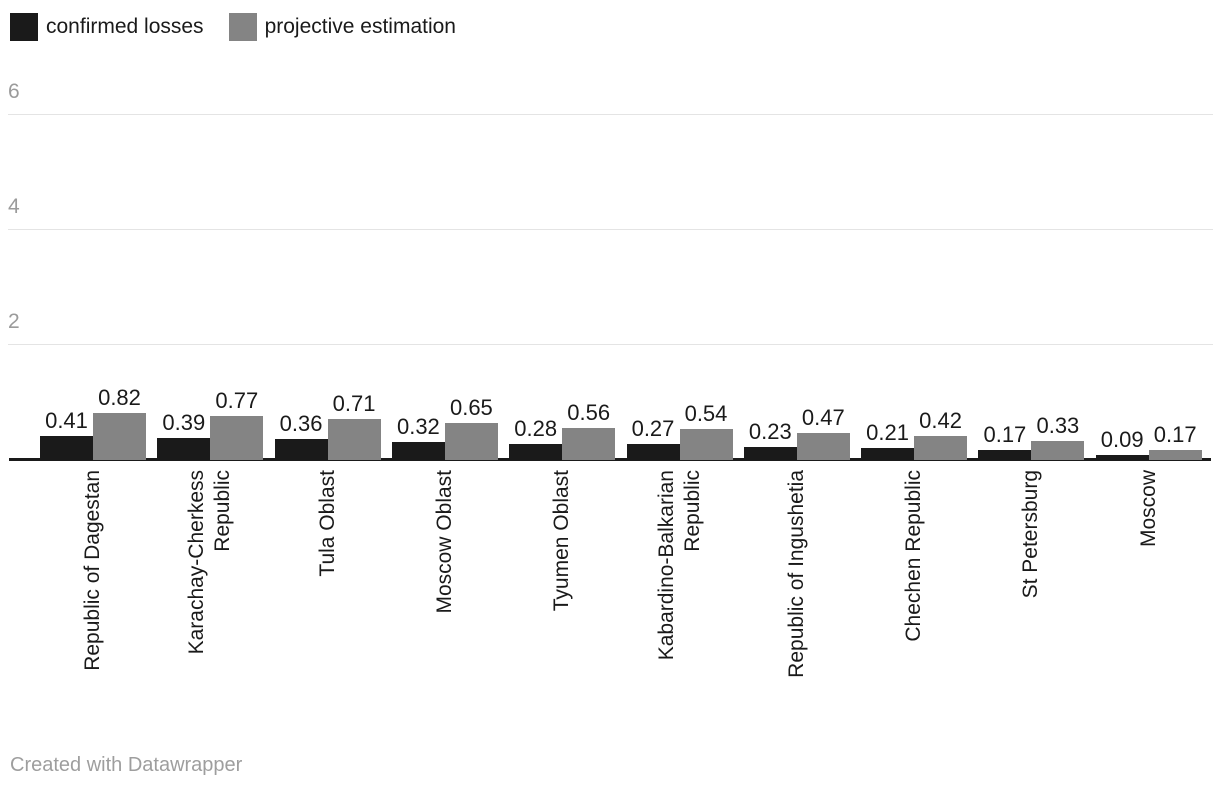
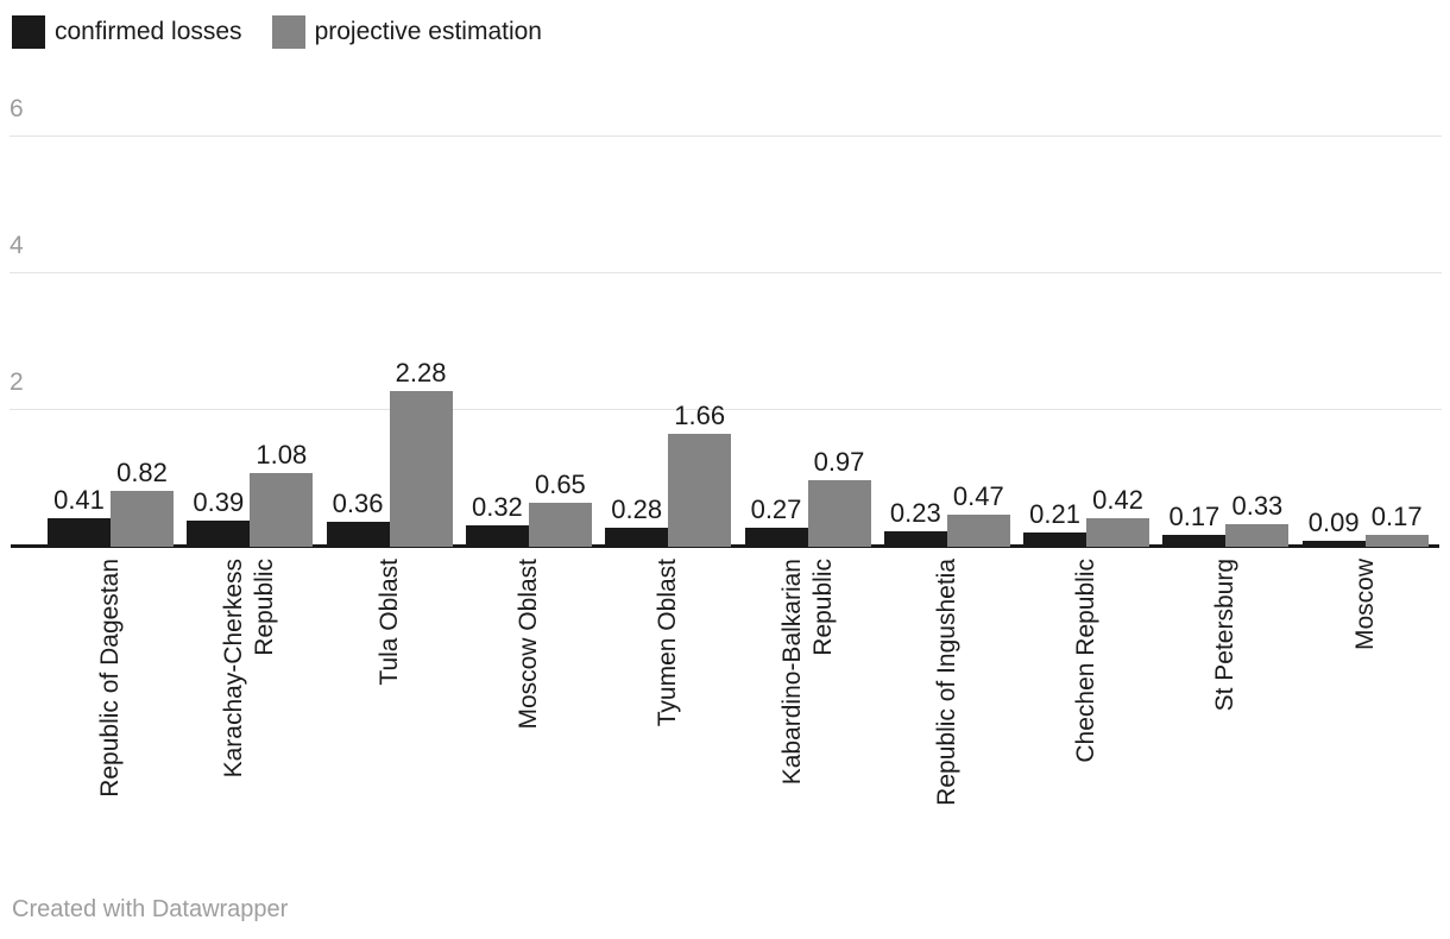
projective estimation/Karachay-Cherkess Republic: 0.77 -> 1.08
projective estimation/Tula Oblast: 0.71 -> 2.28
projective estimation/Tyumen Oblast: 0.56 -> 1.66
projective estimation/Kabardino-Balkarian Republic: 0.54 -> 0.97
